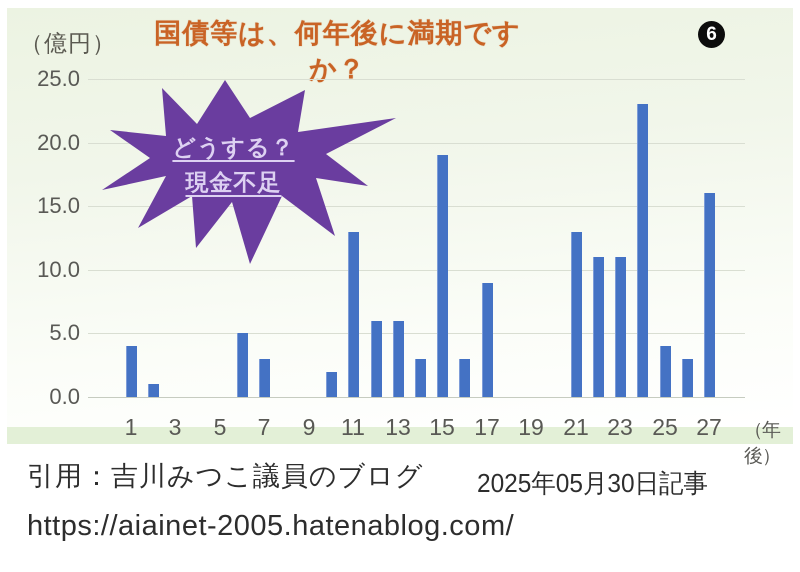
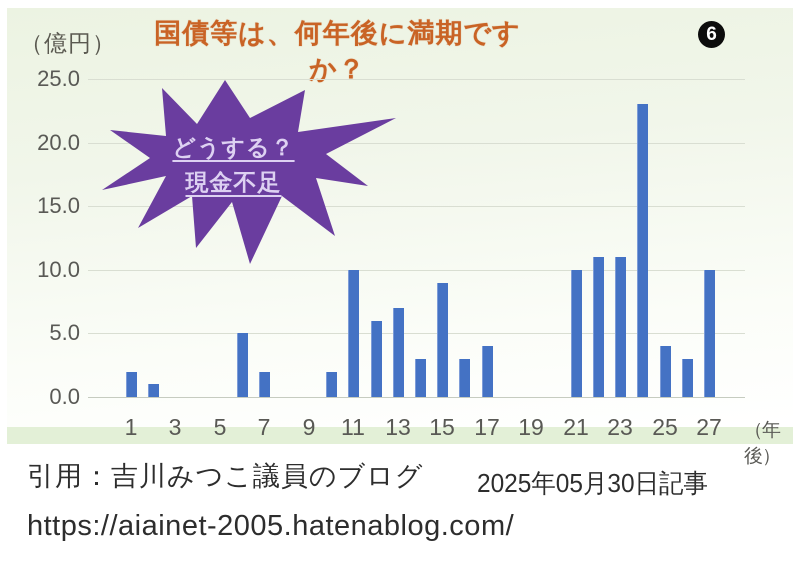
1: 4 -> 2
7: 3 -> 2
11: 13 -> 10
13: 6 -> 7
15: 19 -> 9
17: 9 -> 4
21: 13 -> 10
27: 16 -> 10
